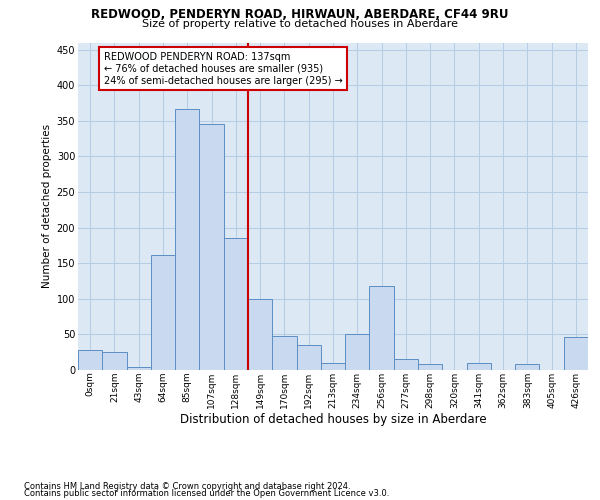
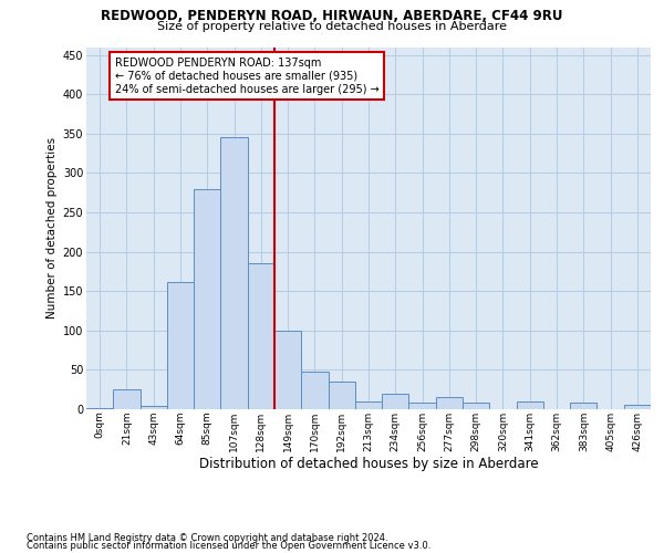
0sqm: 28 -> 2
85sqm: 366 -> 280
234sqm: 50 -> 20
256sqm: 118 -> 8
426sqm: 46 -> 5
